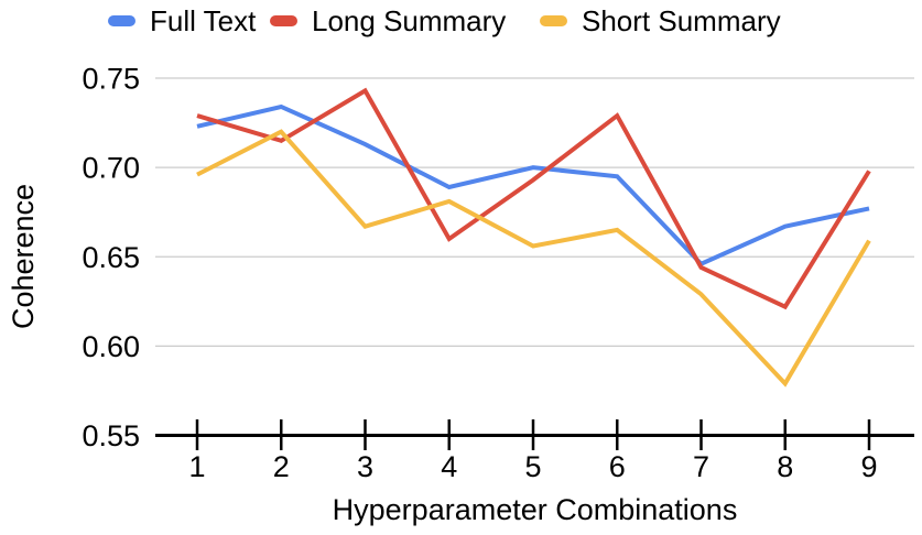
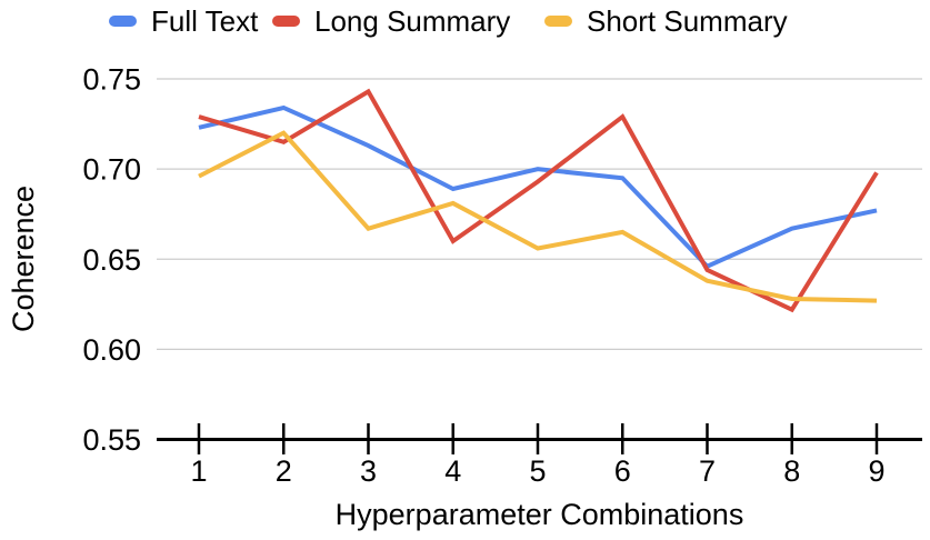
Short Summary/7: 0.629 -> 0.638
Short Summary/8: 0.579 -> 0.628
Short Summary/9: 0.659 -> 0.627
